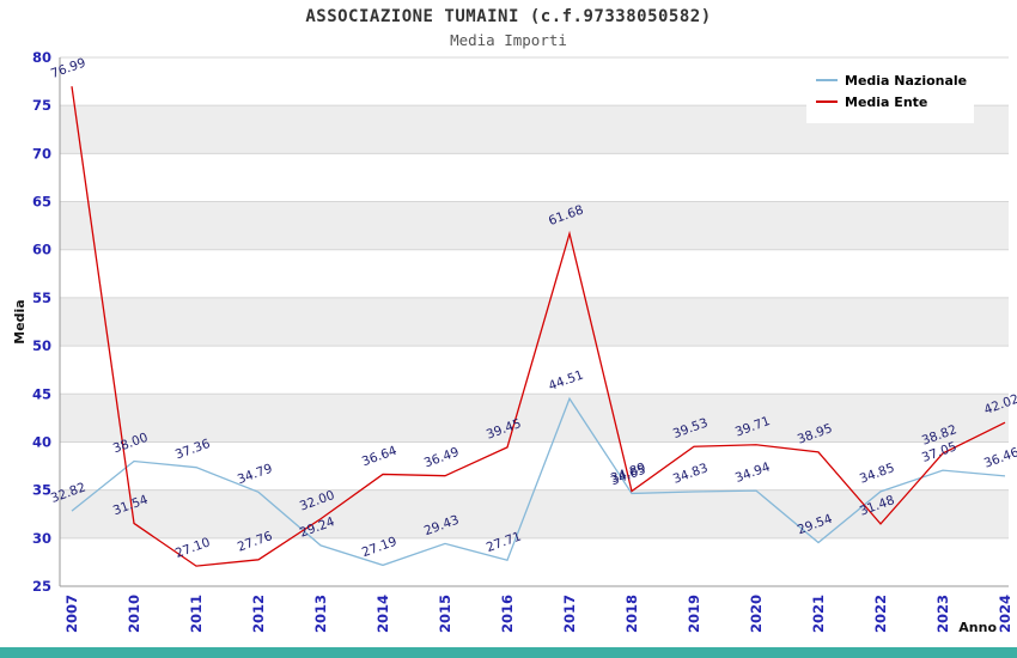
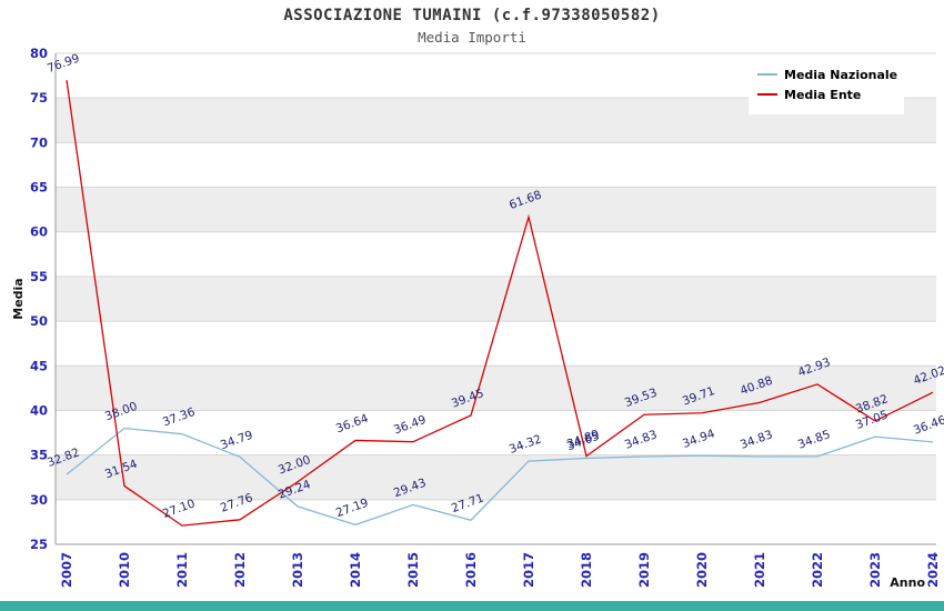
Media Nazionale/2017: 44.51 -> 34.32
Media Nazionale/2021: 29.54 -> 34.83
Media Ente/2021: 38.95 -> 40.88
Media Ente/2022: 31.48 -> 42.93
